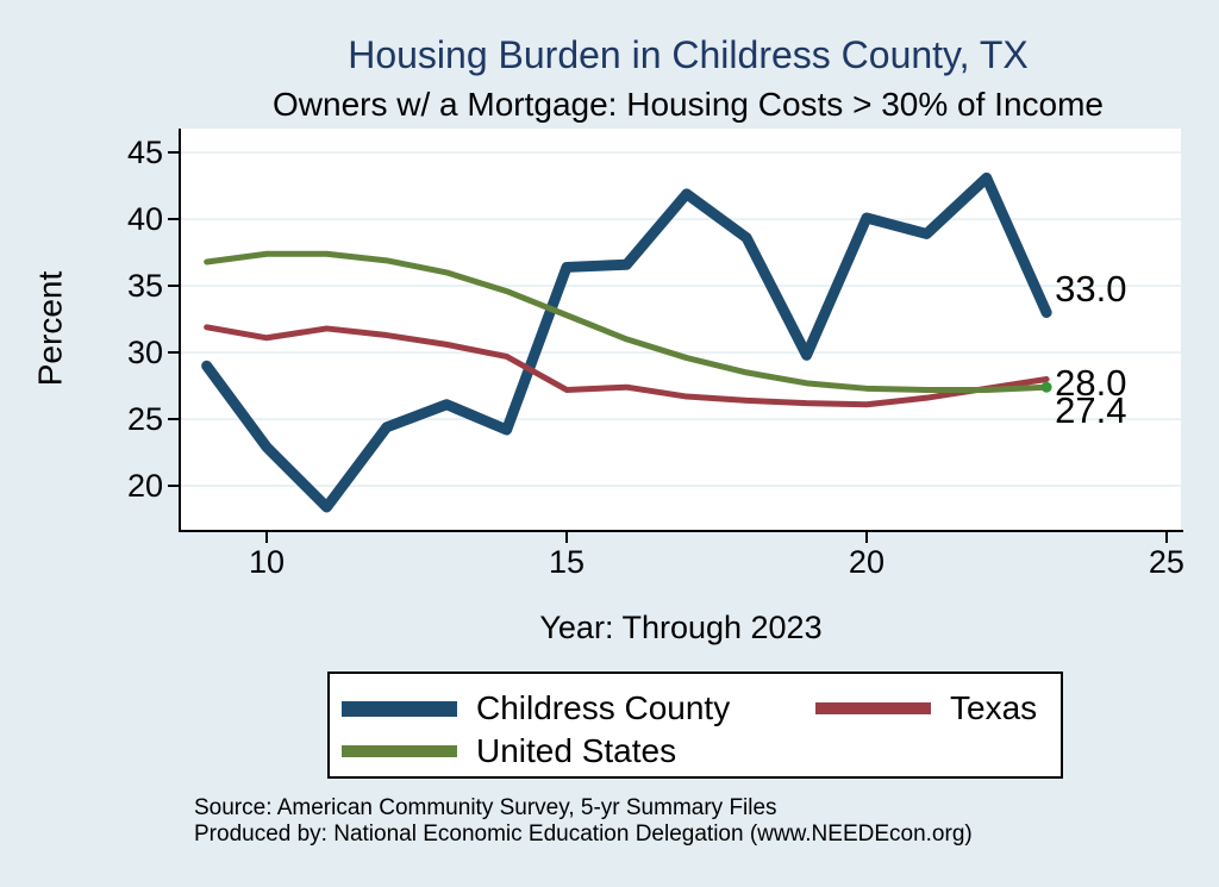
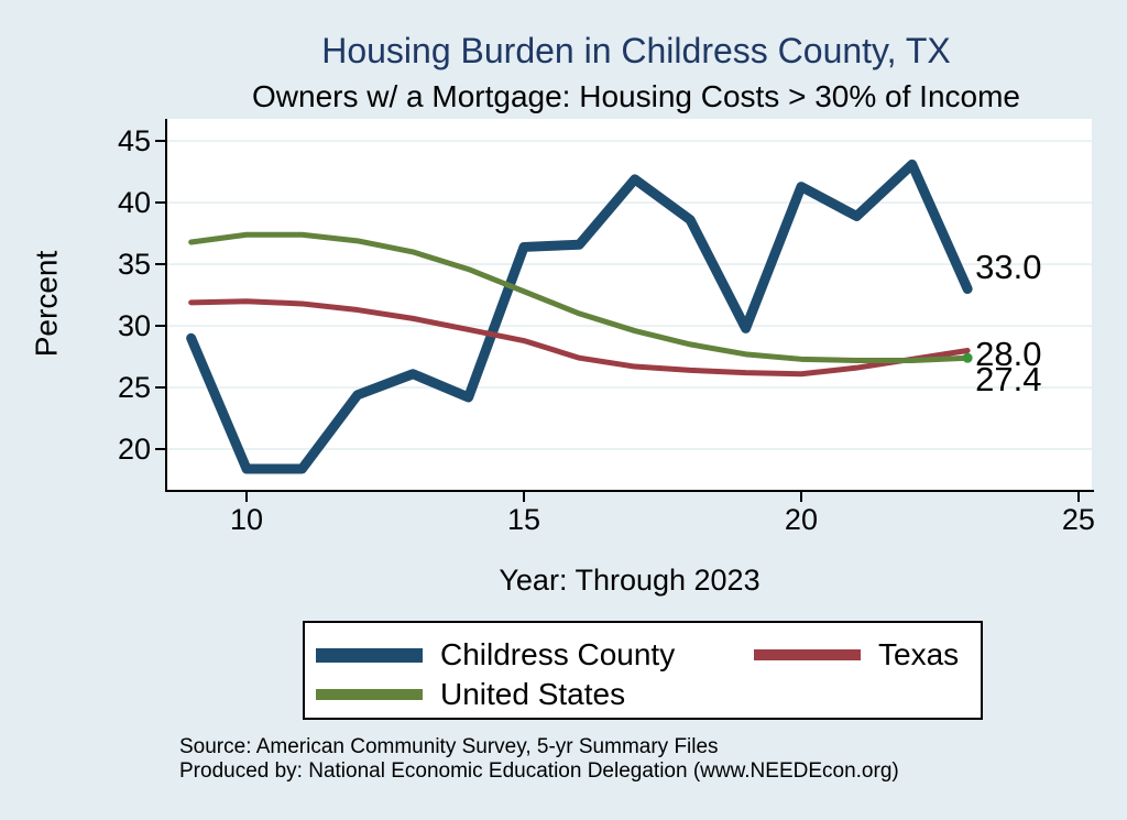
Childress County/10: 22.9 -> 18.4
Texas/10: 31.1 -> 32.0
Texas/15: 27.2 -> 28.8
Childress County/20: 40.1 -> 41.3
